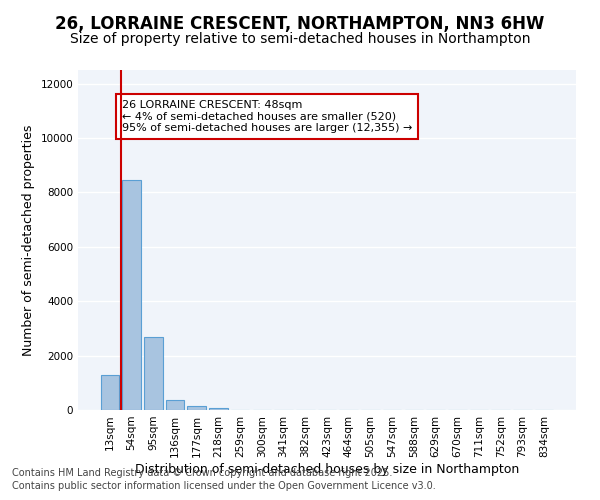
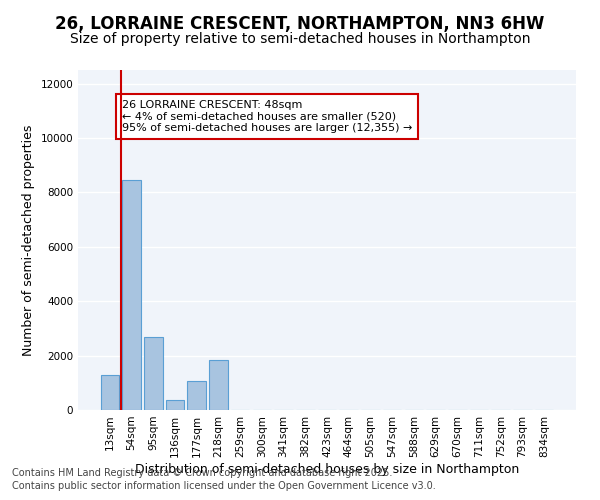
177sqm: 160 -> 1050
218sqm: 80 -> 1850
